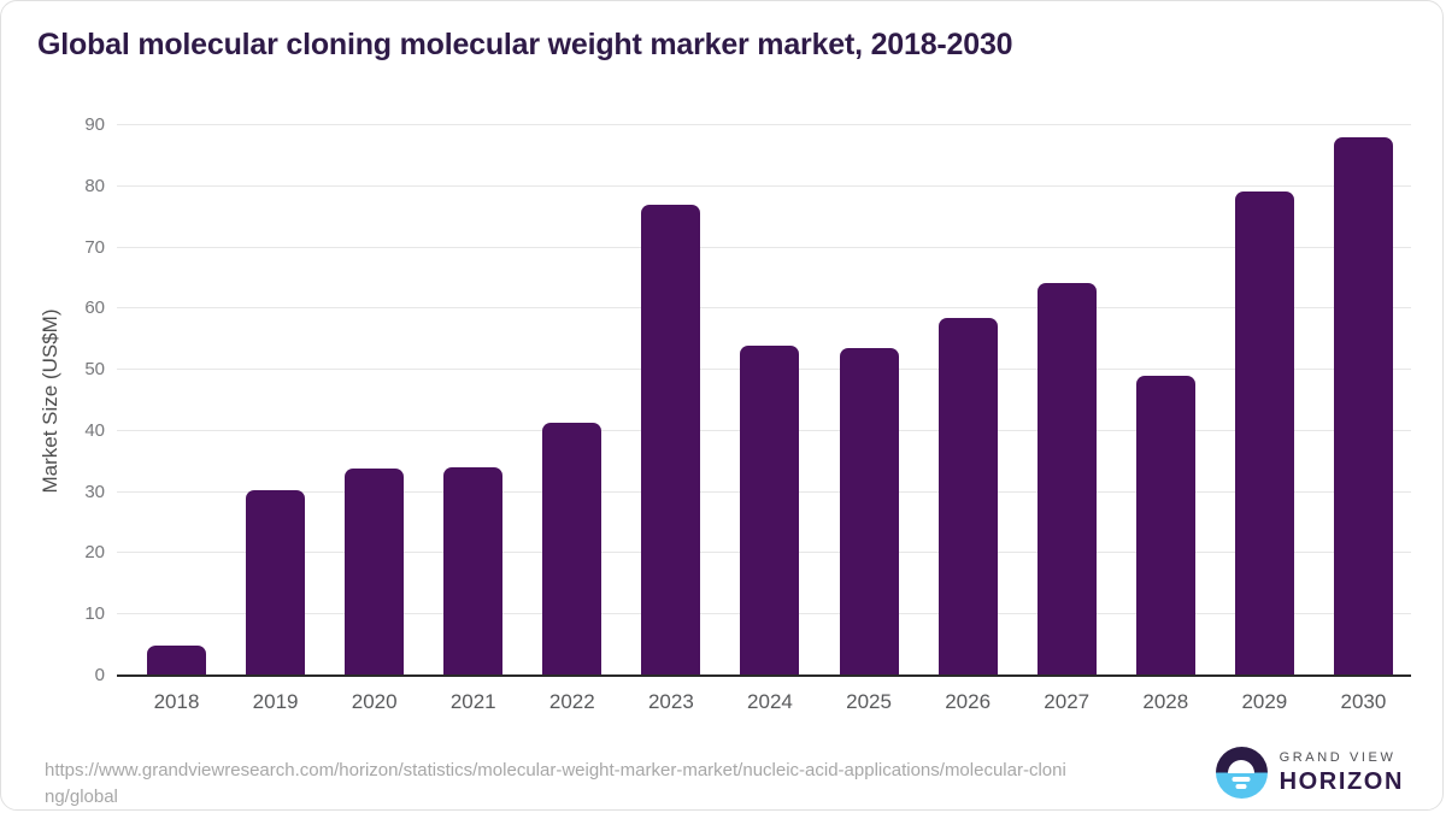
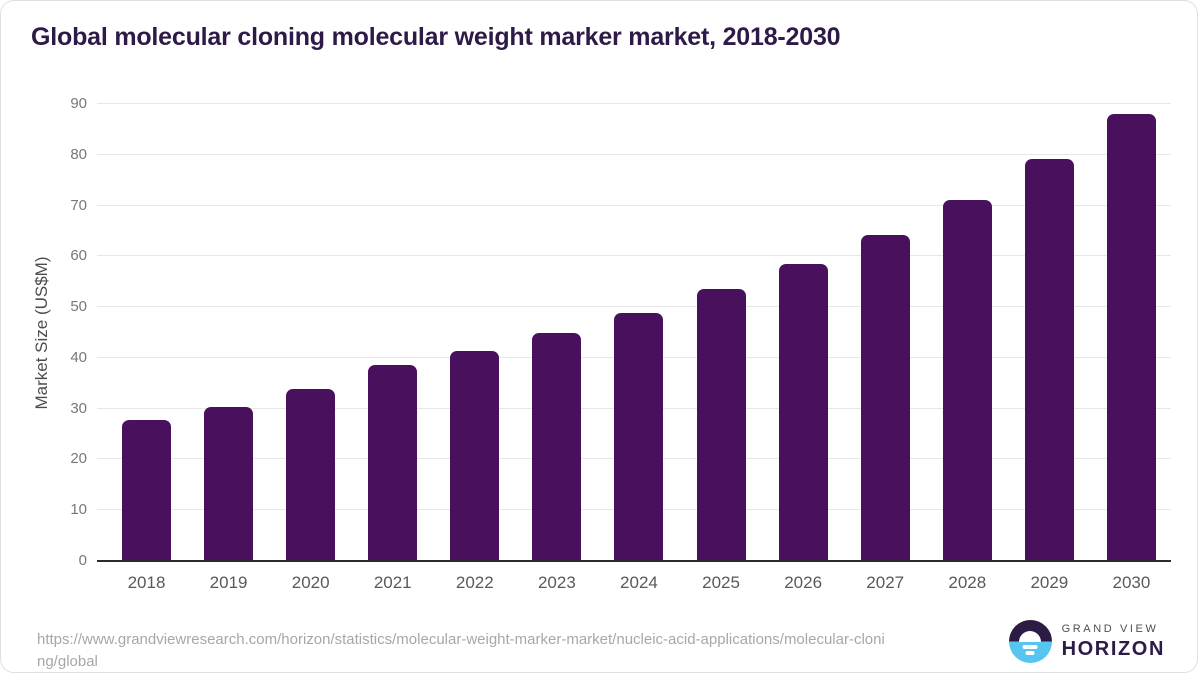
2018: 5 -> 28
2021: 34 -> 39
2023: 77 -> 45
2024: 54 -> 49
2028: 49 -> 71
